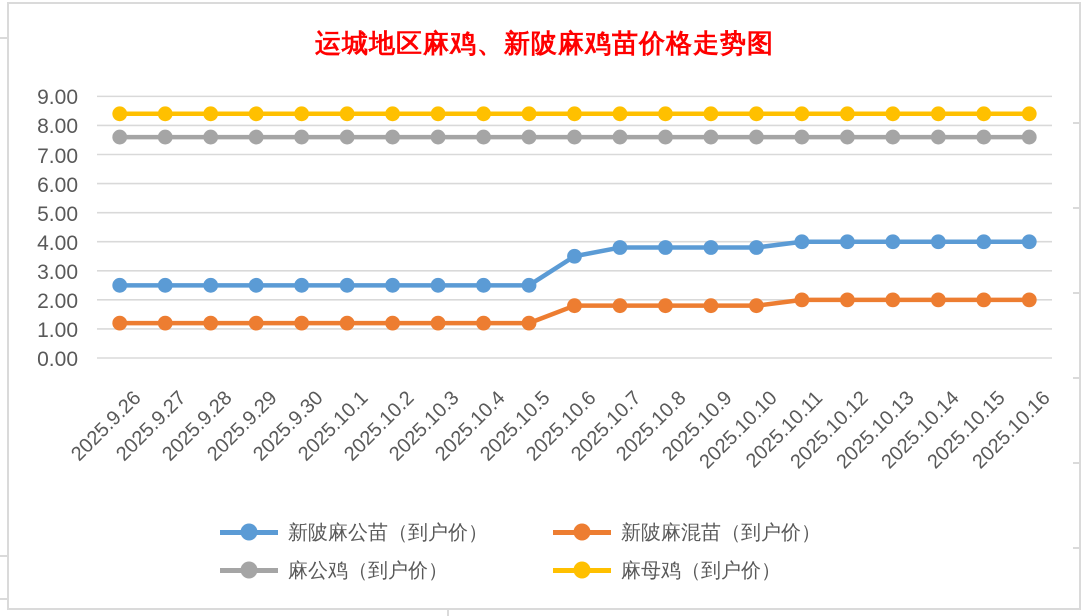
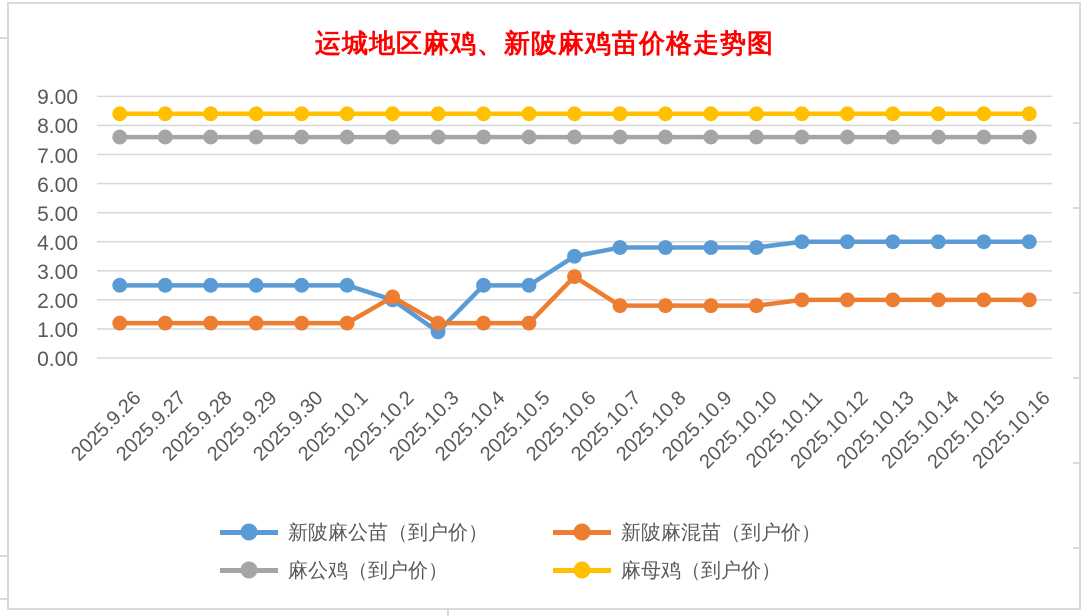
新陂麻公苗（到户价）/2025.10.2: 2.5 -> 2.0
新陂麻混苗（到户价）/2025.10.2: 1.2 -> 2.1
新陂麻公苗（到户价）/2025.10.3: 2.5 -> 0.9
新陂麻混苗（到户价）/2025.10.6: 1.8 -> 2.8
